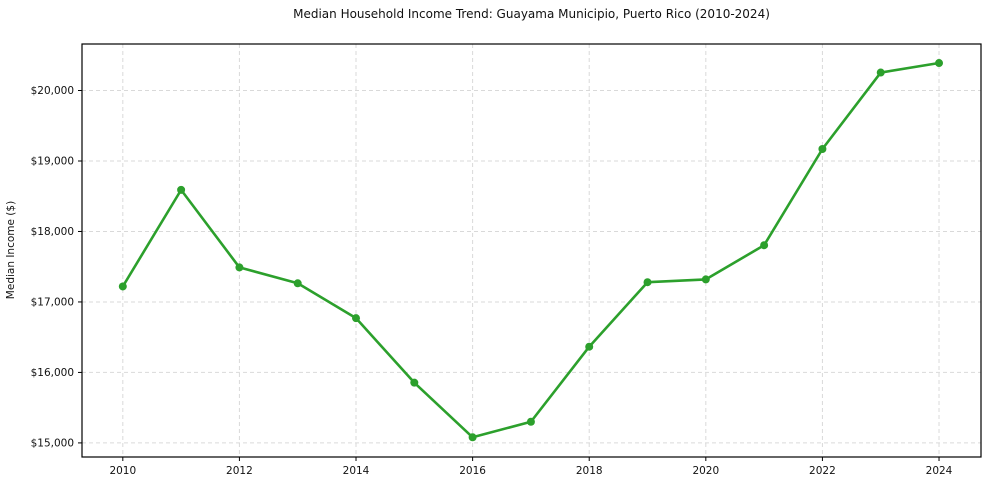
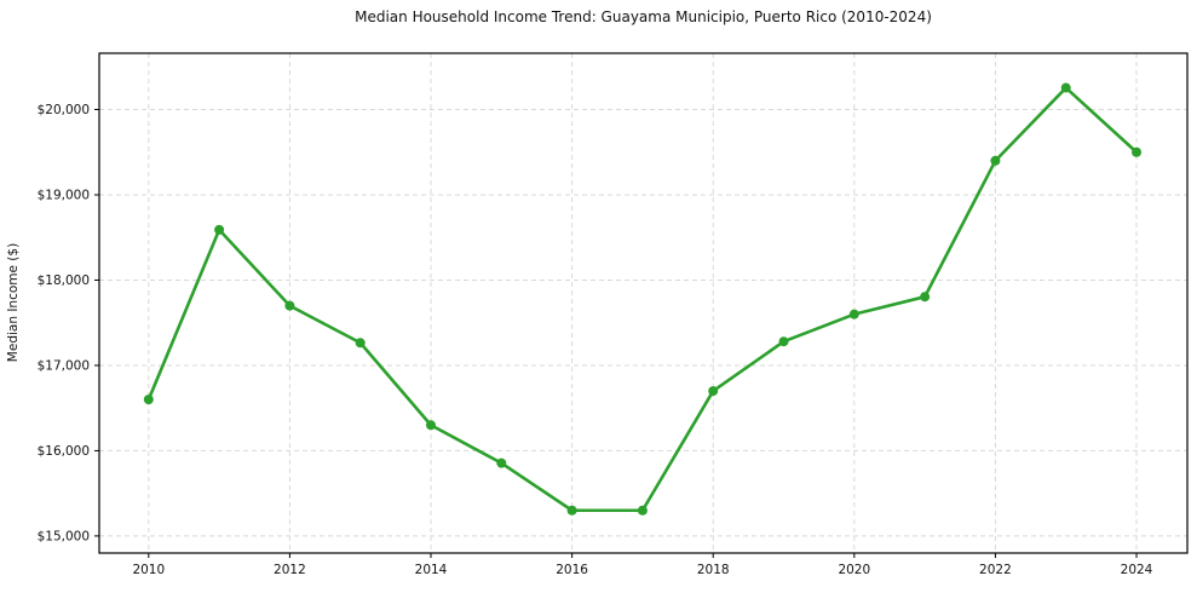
2010: $17200 -> $16600
2012: $17500 -> $17700
2014: $16800 -> $16300
2016: $15100 -> $15300
2018: $16400 -> $16700
2020: $17300 -> $17600
2022: $19200 -> $19400
2024: $20400 -> $19500
